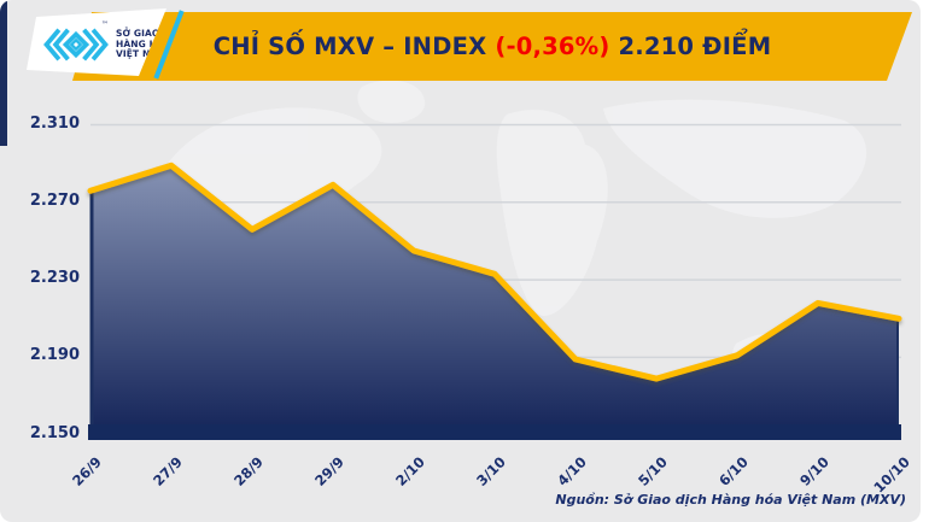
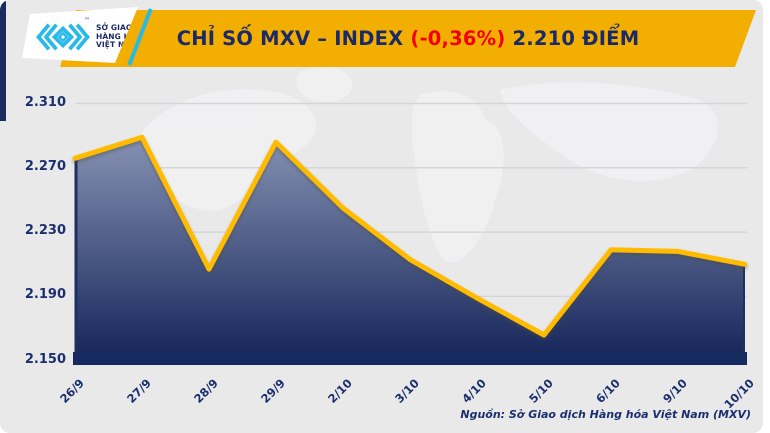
28/9: 2256 -> 2207
29/9: 2279 -> 2286
3/10: 2233 -> 2213
5/10: 2179 -> 2166
6/10: 2191 -> 2219
